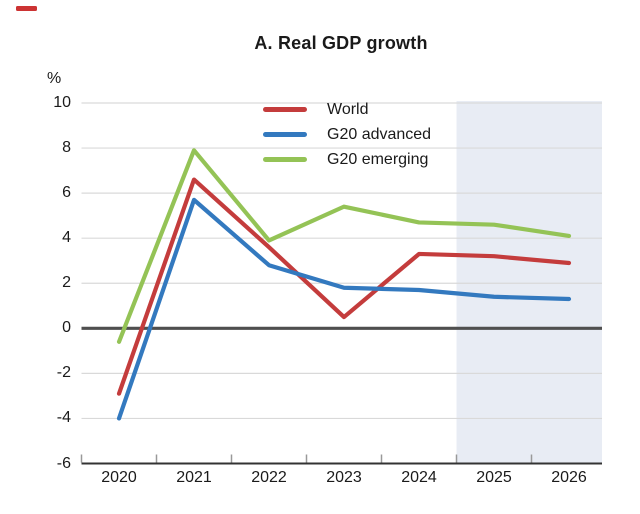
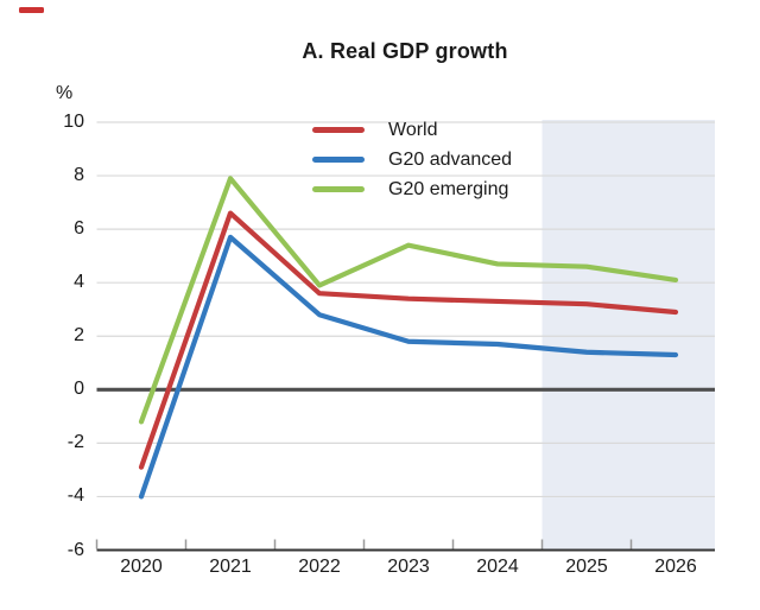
G20 emerging/2020: -0.6 -> -1.2
World/2023: 0.5 -> 3.4
